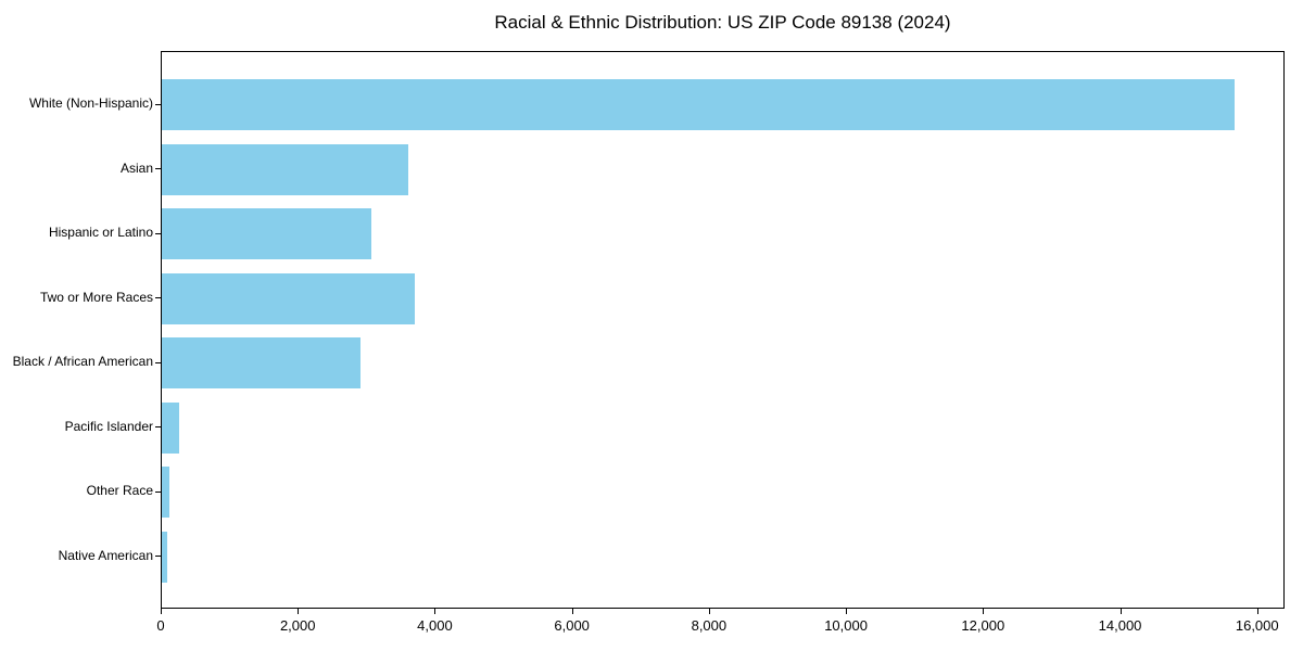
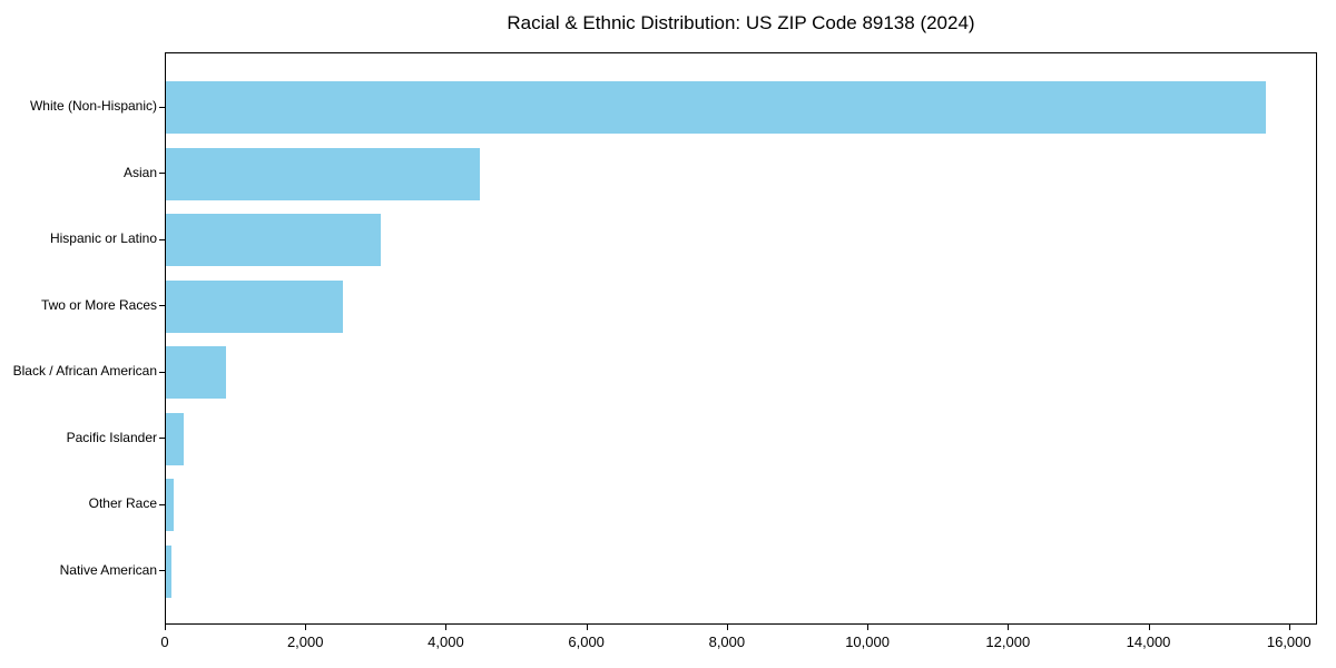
Asian: 3600 -> 4500
Two or More Races: 3700 -> 2500
Black / African American: 2900 -> 800
